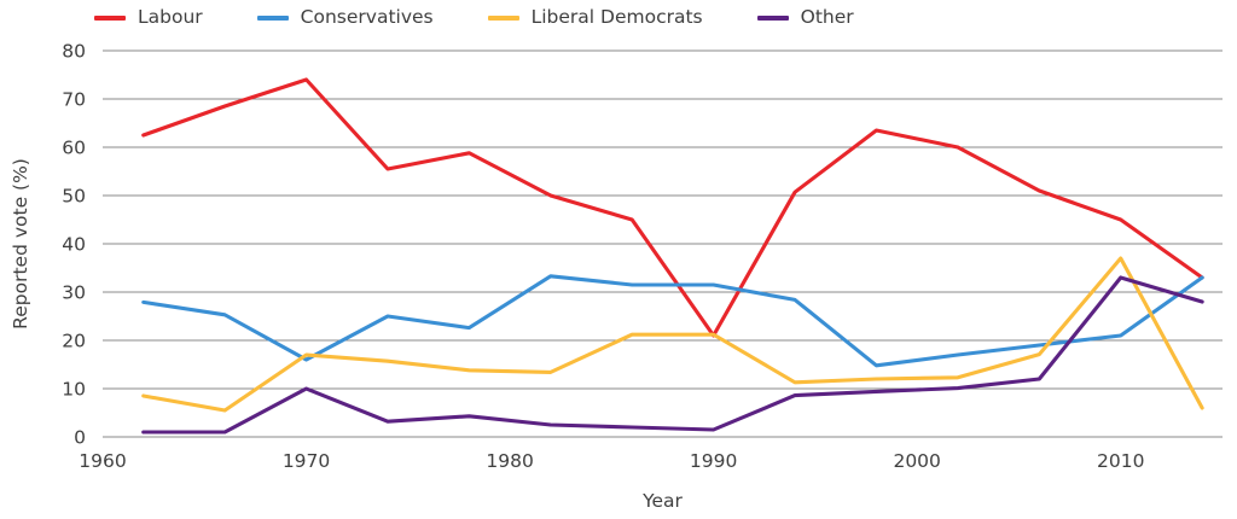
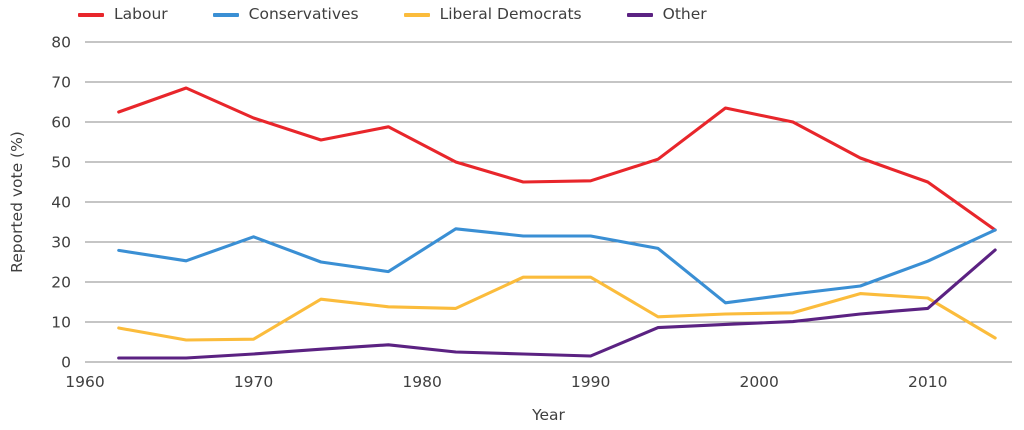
Labour/1970: 74 -> 61
Conservatives/1970: 16 -> 31
Liberal Democrats/1970: 17 -> 6
Other/1970: 10 -> 2
Labour/1990: 21 -> 45
Conservatives/2010: 21 -> 25
Liberal Democrats/2010: 37 -> 16
Other/2010: 33 -> 13
